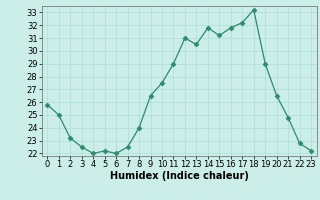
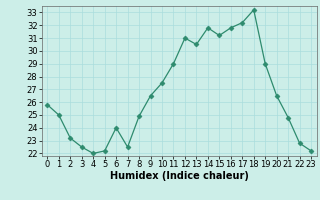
6: 22.0 -> 24.0
8: 24.0 -> 24.9
